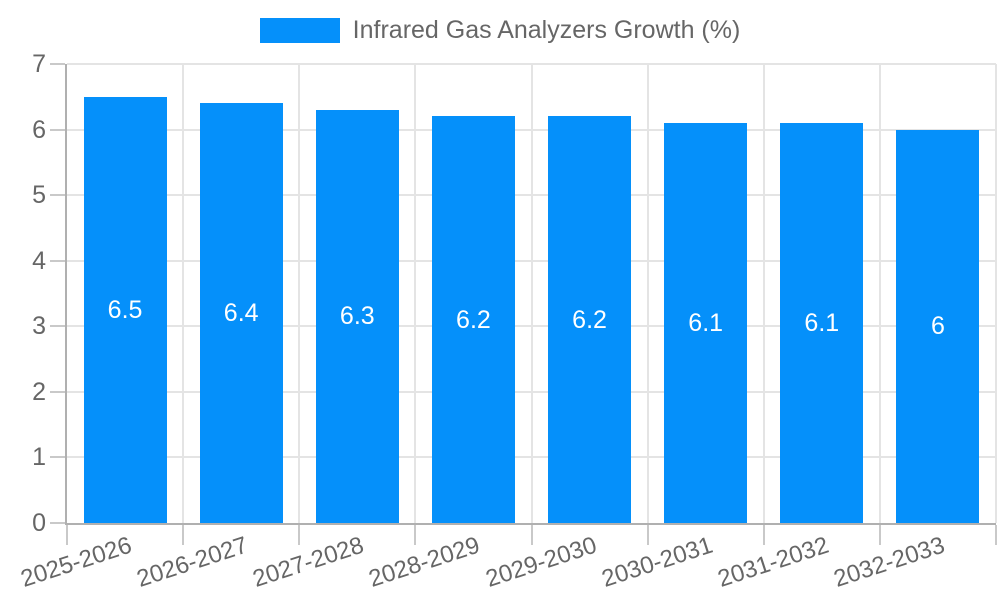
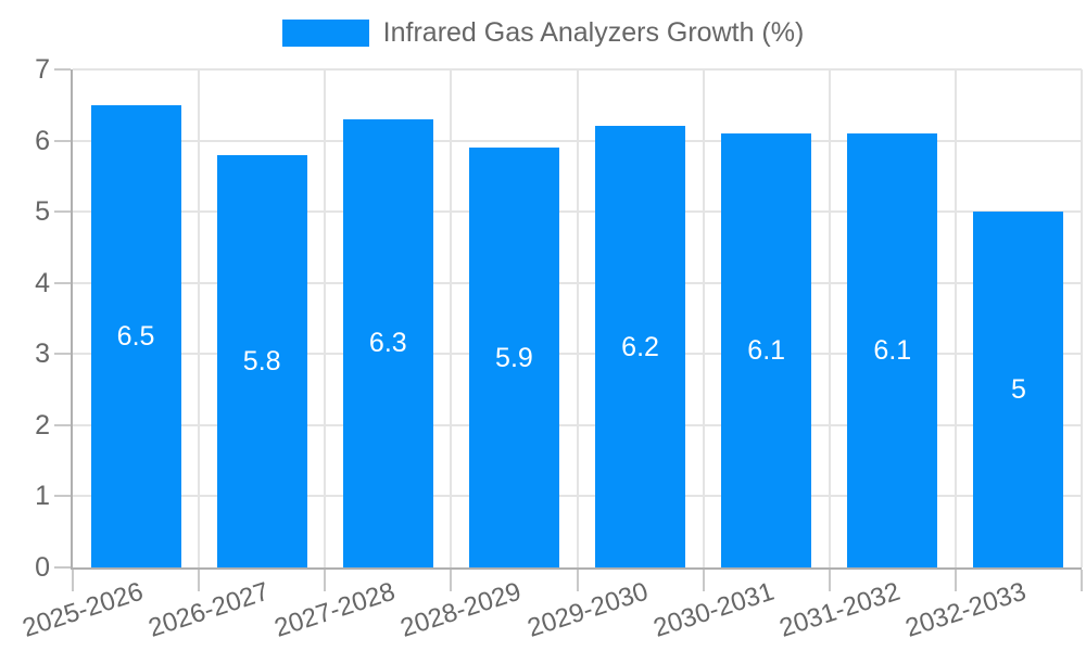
2026-2027: 6.4 -> 5.8
2028-2029: 6.2 -> 5.9
2032-2033: 6 -> 5
